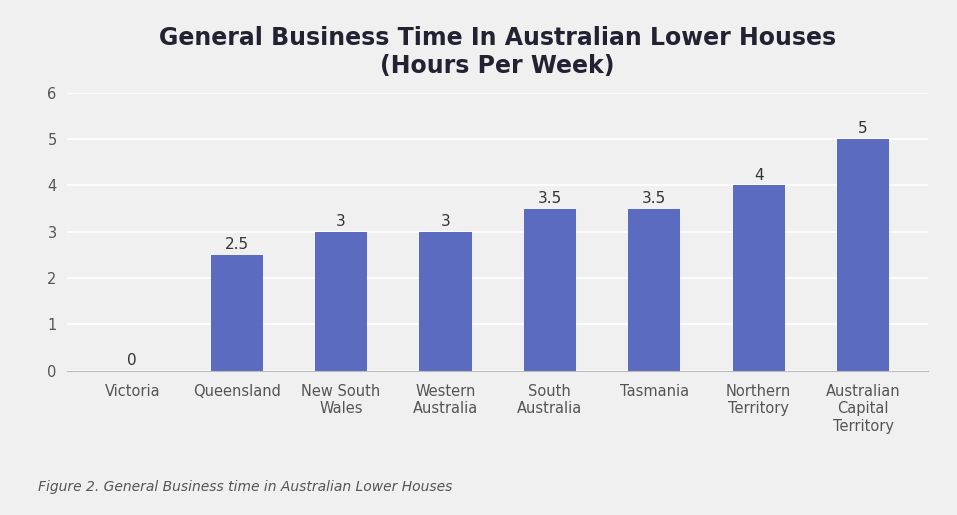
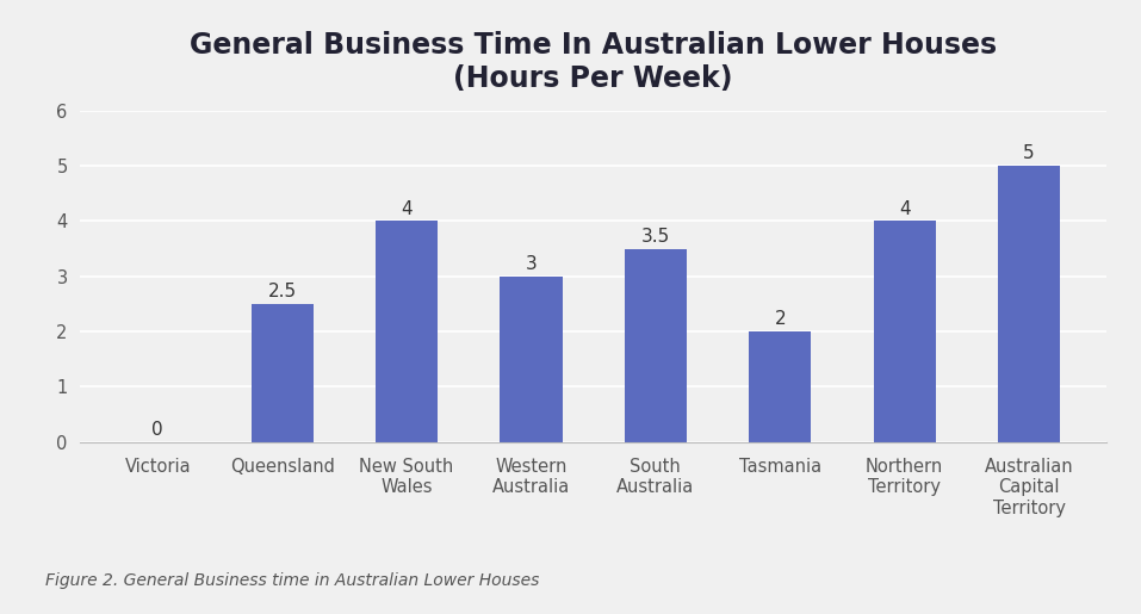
New South Wales: 3 -> 4
Tasmania: 3.5 -> 2
